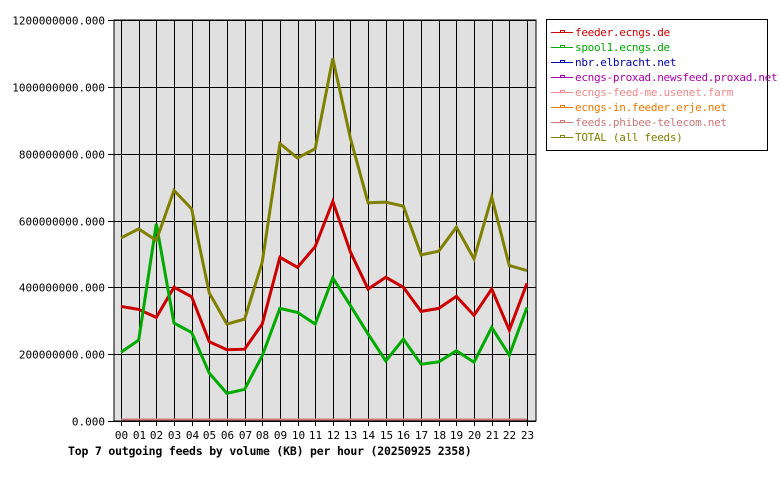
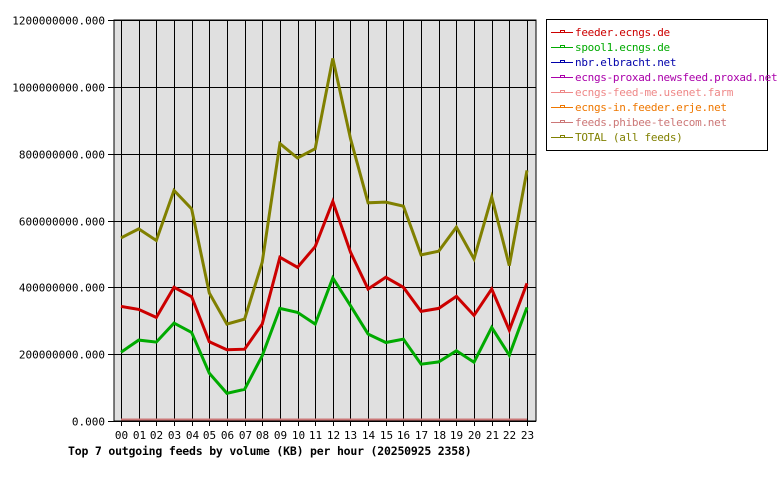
spool1.ecngs.de/02: 590000000 -> 240000000
spool1.ecngs.de/15: 180000000 -> 240000000
TOTAL (all feeds)/23: 450000000 -> 750000000
